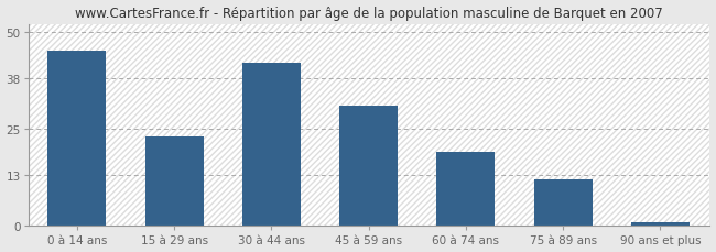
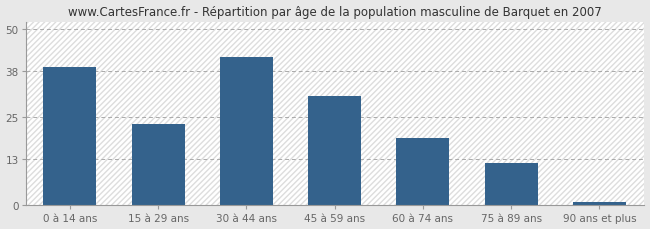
0 à 14 ans: 45 -> 39
